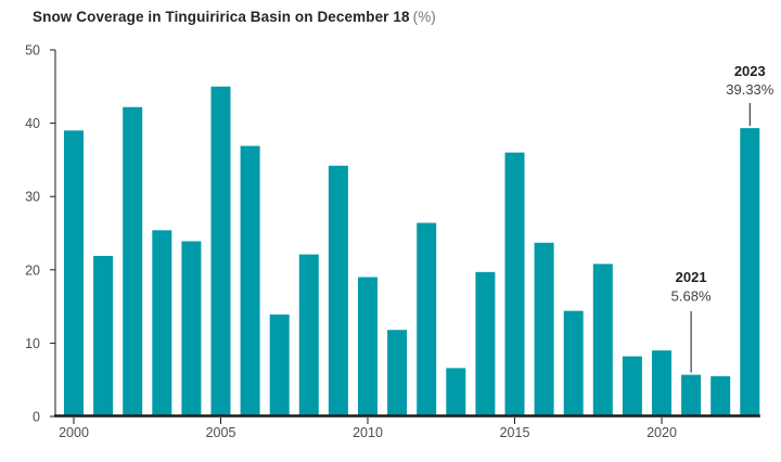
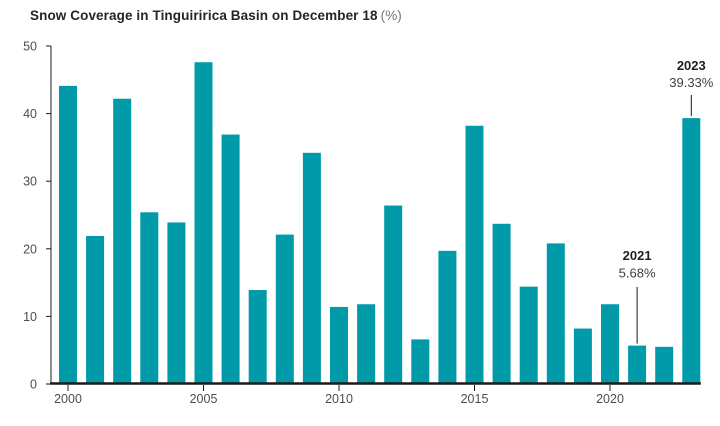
2000: 39 -> 44
2005: 45 -> 48
2010: 19 -> 11
2015: 36 -> 38
2020: 9 -> 12
